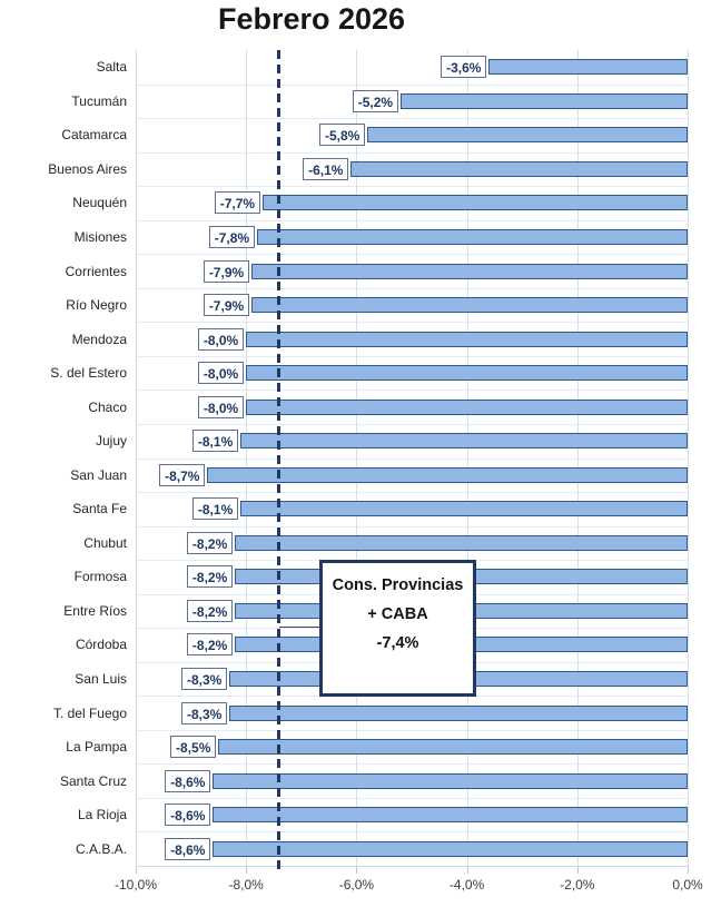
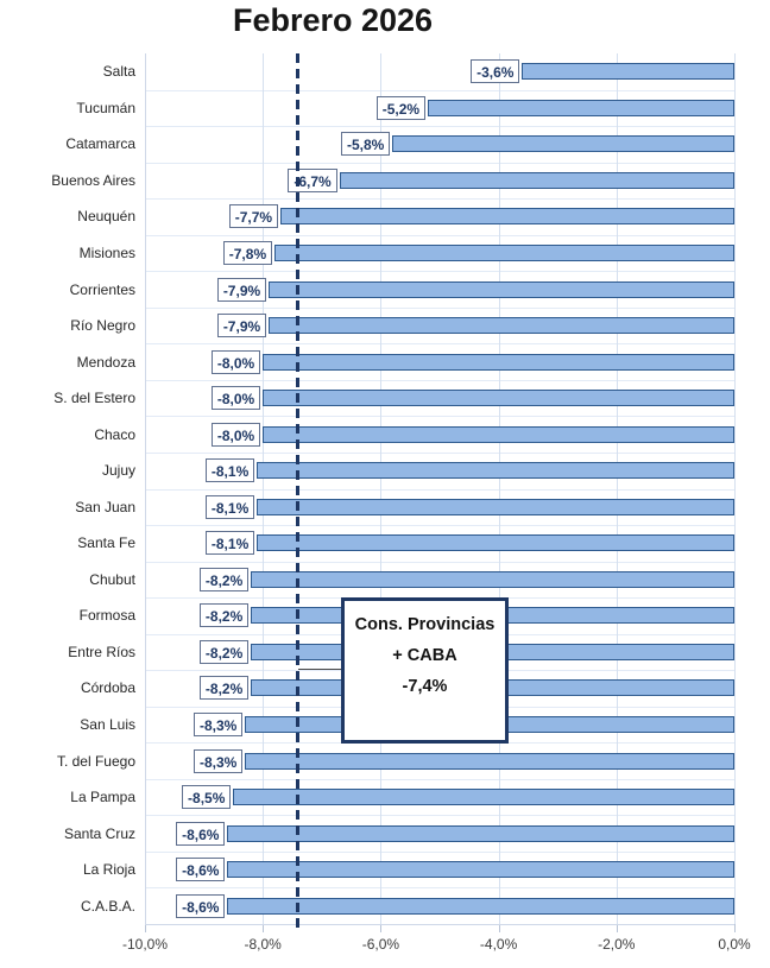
Buenos Aires: -6,1% -> -6,7%
San Juan: -8,7% -> -8,1%
